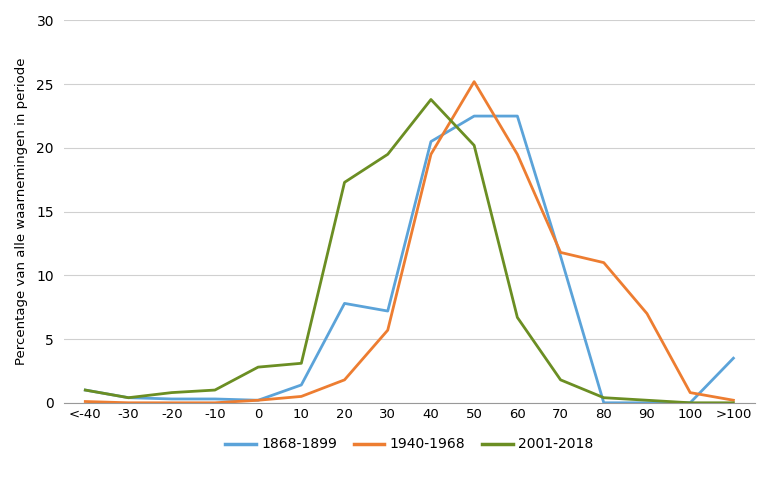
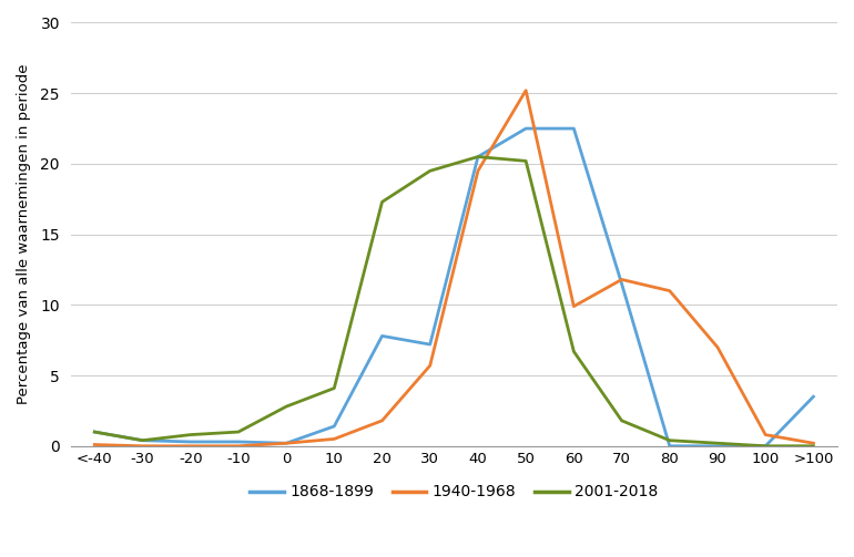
2001-2018/10: 3.1 -> 4.1
2001-2018/40: 23.8 -> 20.5
1940-1968/60: 19.5 -> 9.9
